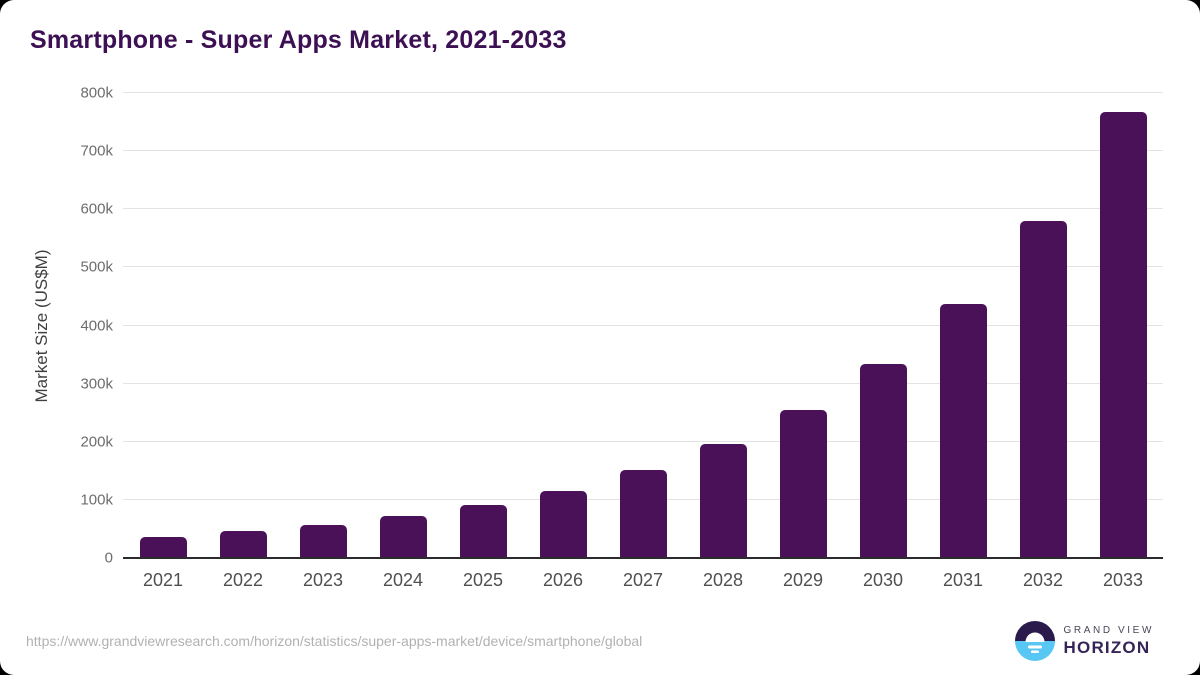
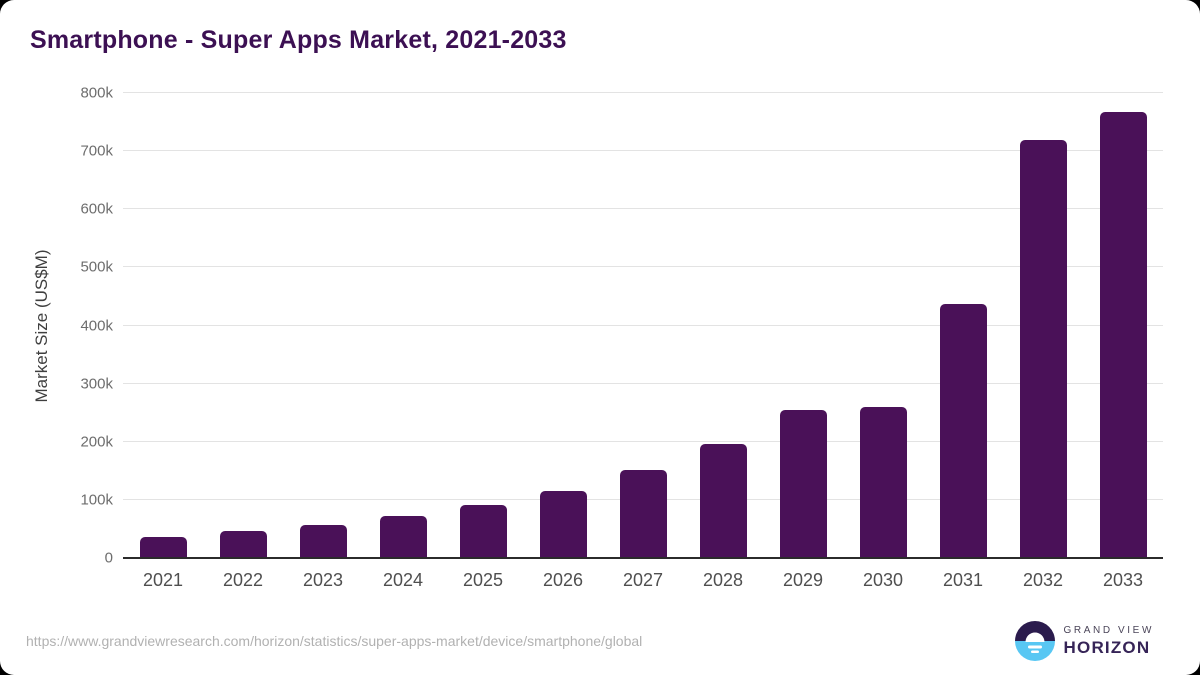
2030: 330k -> 260k
2032: 580k -> 720k
